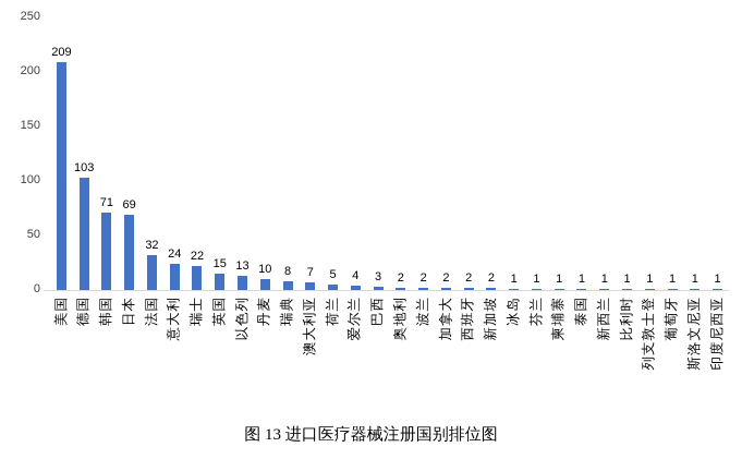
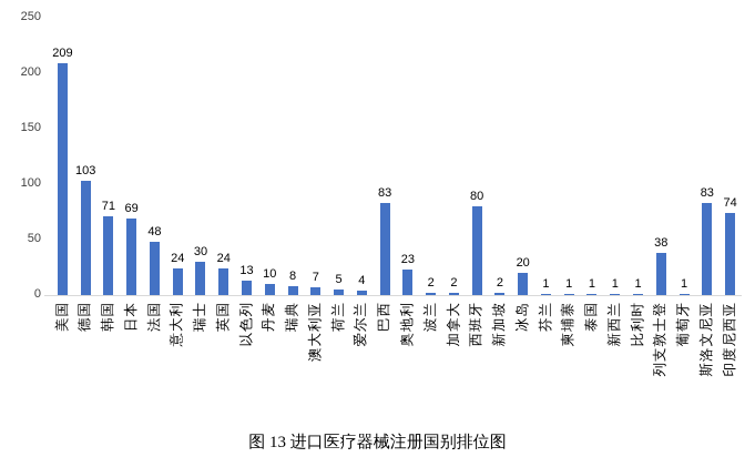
法国: 32 -> 48
瑞士: 22 -> 30
英国: 15 -> 24
巴西: 3 -> 83
奥地利: 2 -> 23
西班牙: 2 -> 80
冰岛: 1 -> 20
列支敦士登: 1 -> 38
斯洛文尼亚: 1 -> 83
印度尼西亚: 1 -> 74
